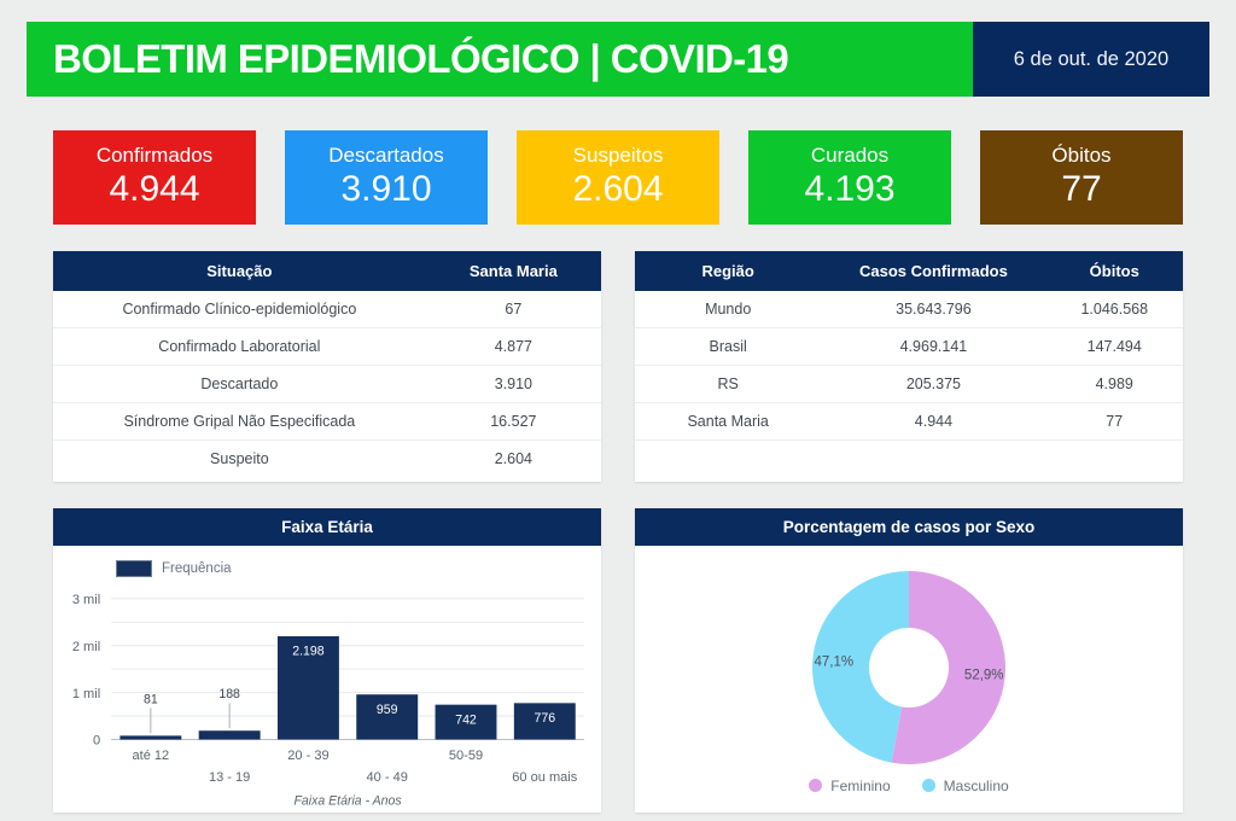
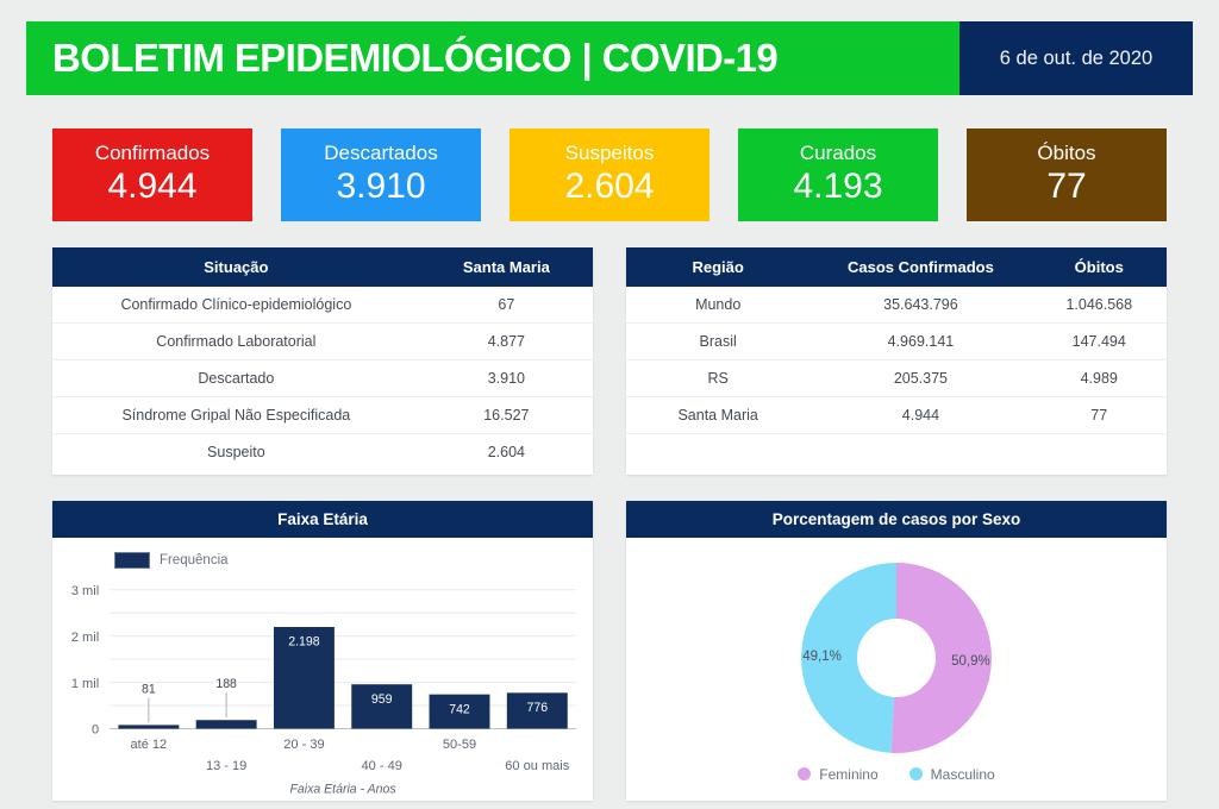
Porcentagem de casos por Sexo/Feminino: 52,9% -> 50,9%
Porcentagem de casos por Sexo/Masculino: 47,1% -> 49,1%
